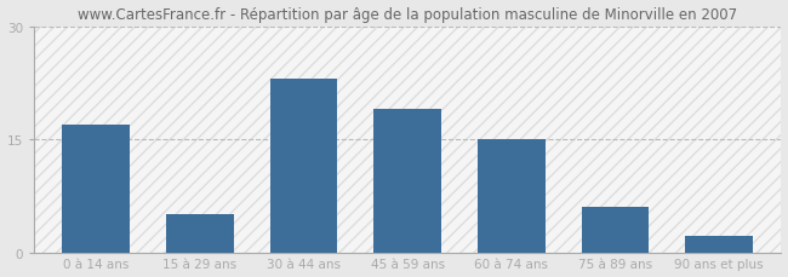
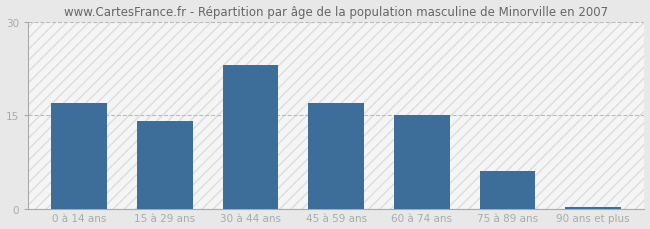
15 à 29 ans: 5.0 -> 14.0
45 à 59 ans: 19.0 -> 17.0
90 ans et plus: 2.2 -> 0.3
